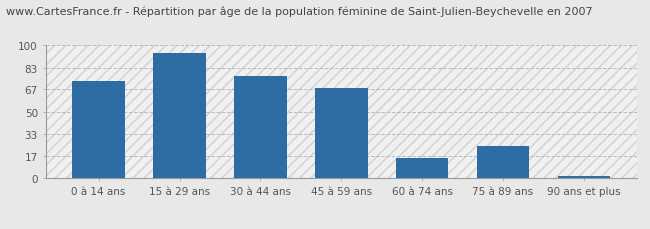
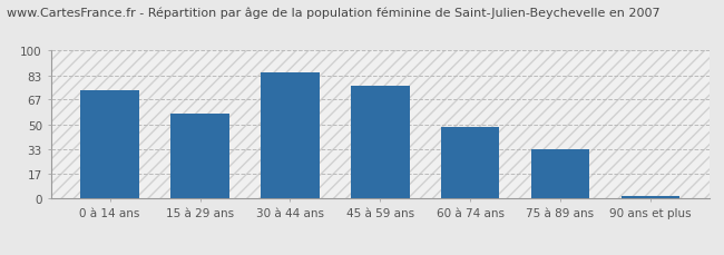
15 à 29 ans: 94 -> 57
30 à 44 ans: 77 -> 85
45 à 59 ans: 68 -> 76
60 à 74 ans: 15 -> 48
75 à 89 ans: 24 -> 33
